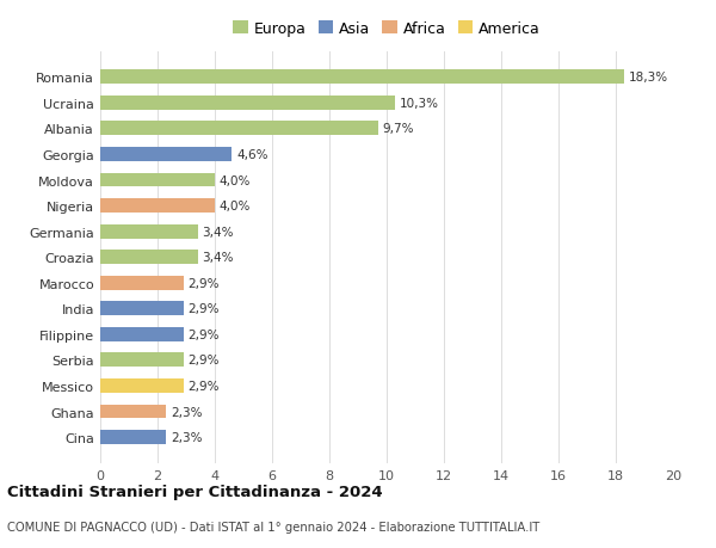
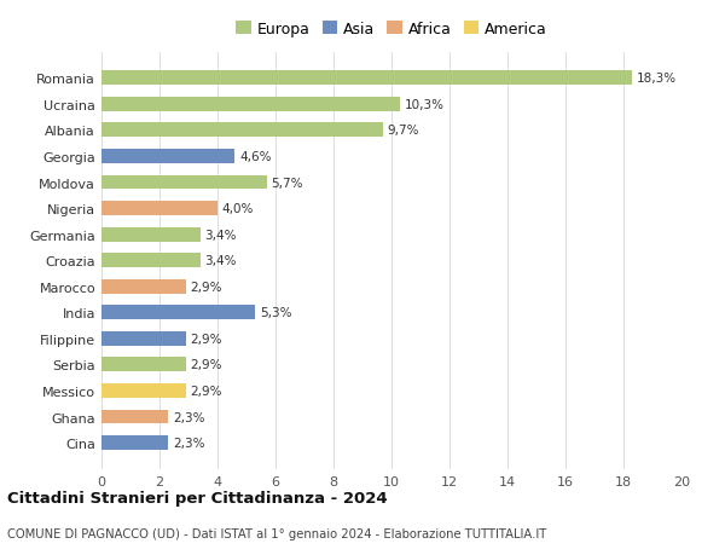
Moldova: 4,0% -> 5,7%
India: 2,9% -> 5,3%
